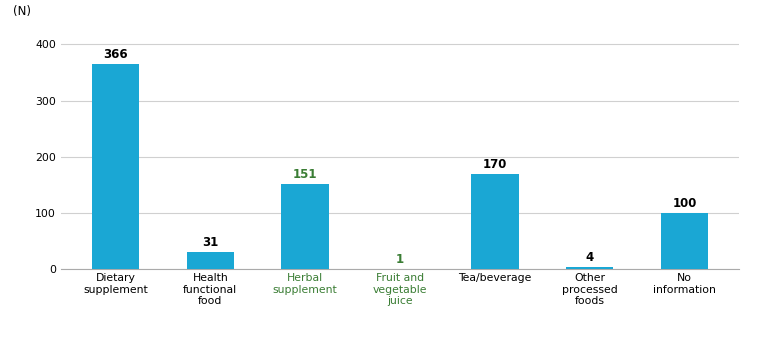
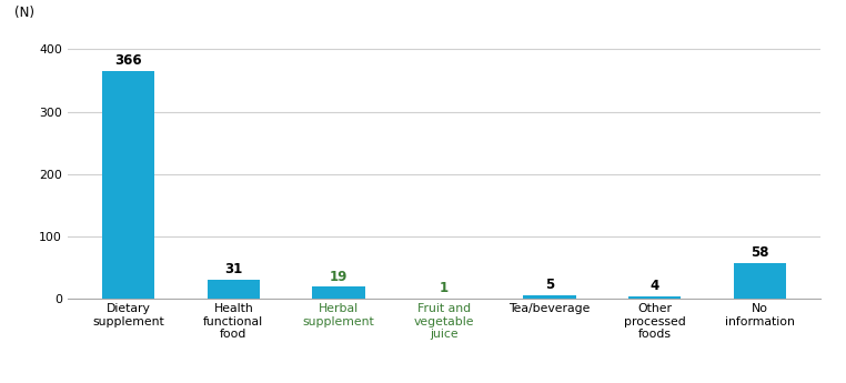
Herbal supplement: 151 -> 19
Tea/beverage: 170 -> 5
No information: 100 -> 58
